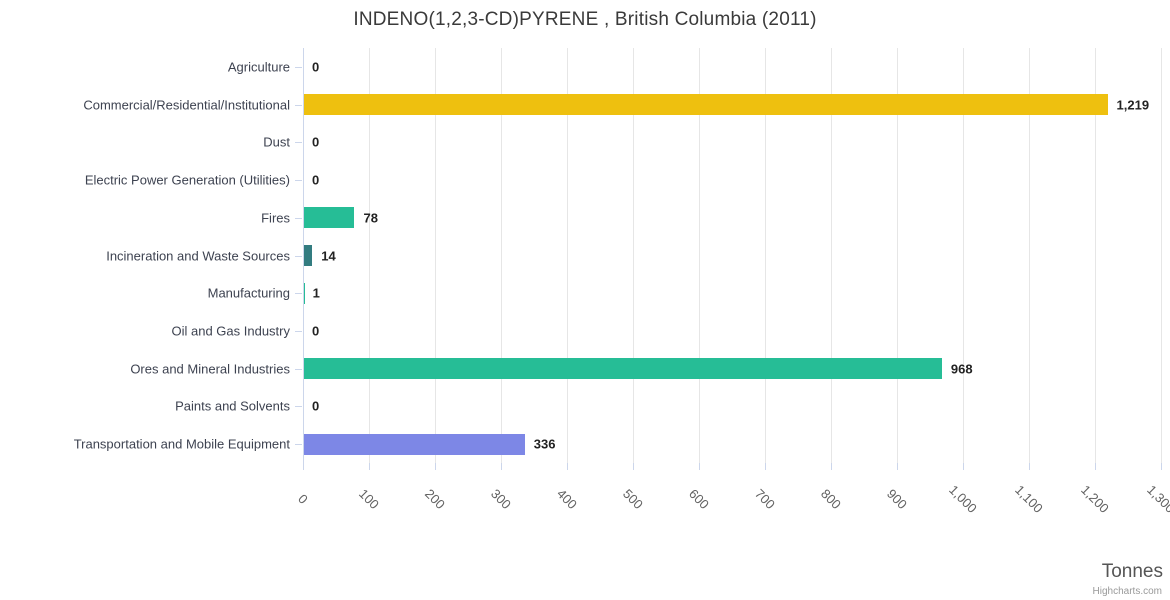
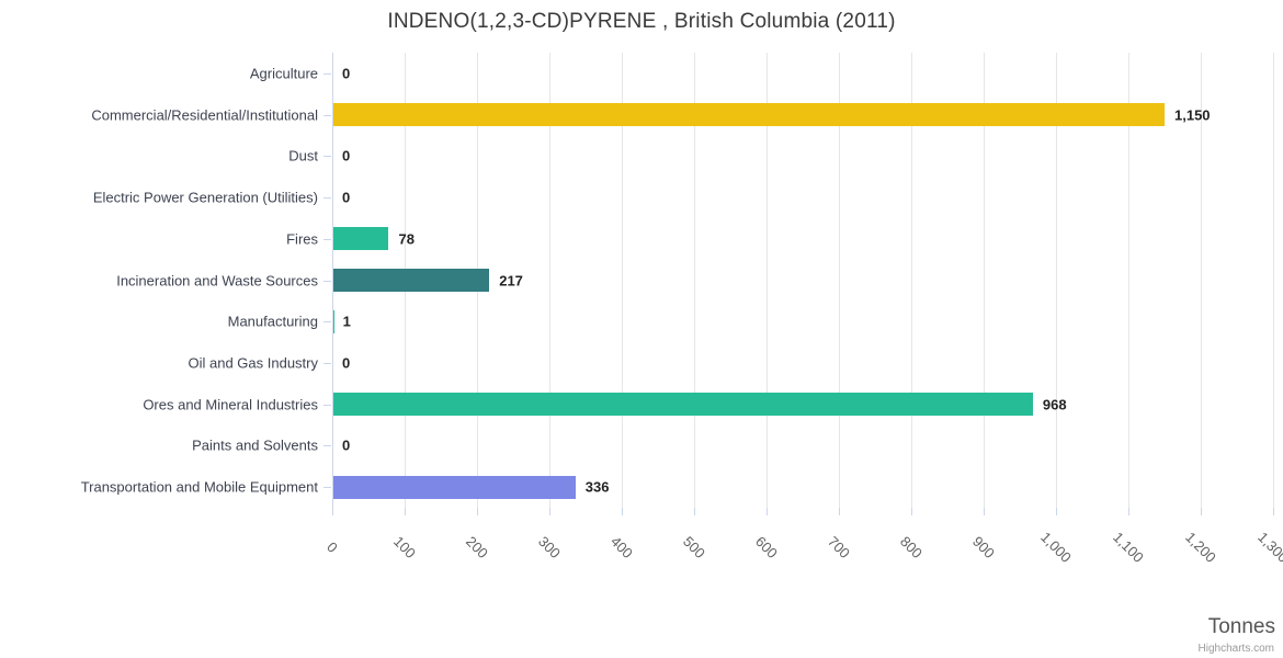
Commercial/Residential/Institutional: 1,219 -> 1,150
Incineration and Waste Sources: 14 -> 217
